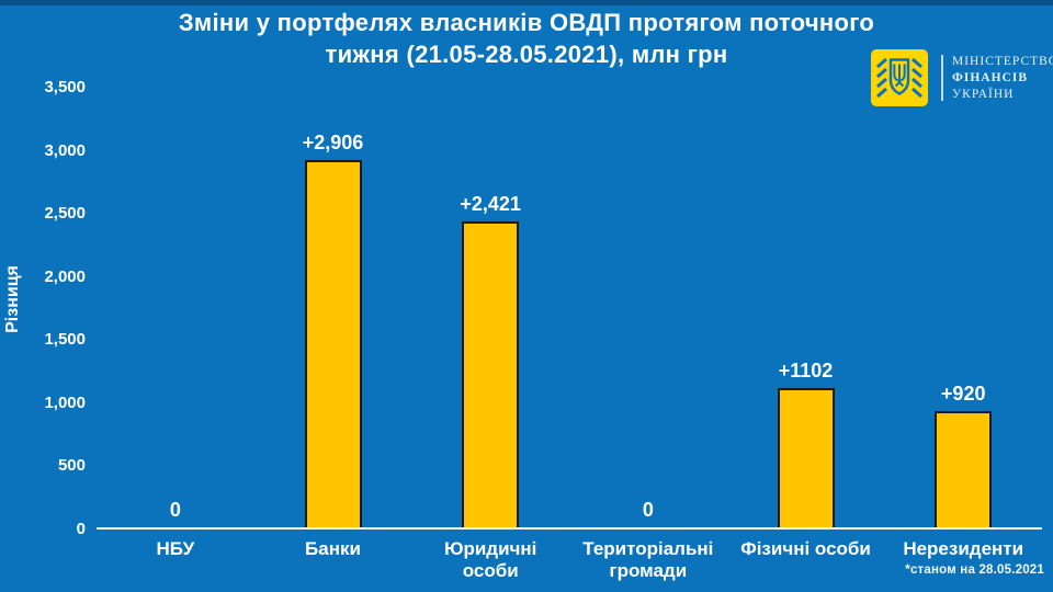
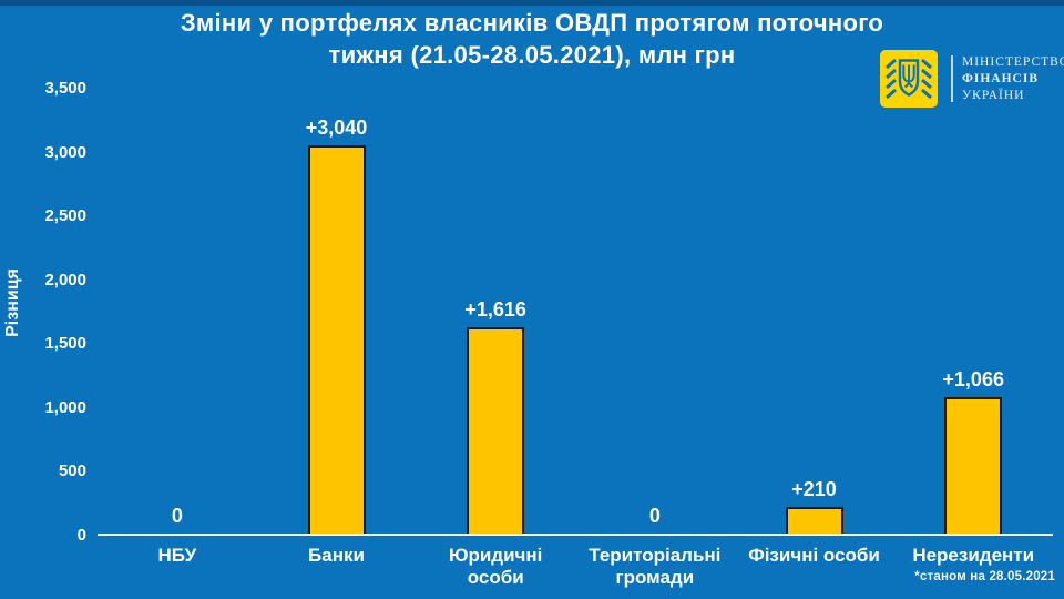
Банки: +2,906 -> +3,040
Юридичні особи: +2,421 -> +1,616
Фізичні особи: +1102 -> +210
Нерезиденти: +920 -> +1,066
